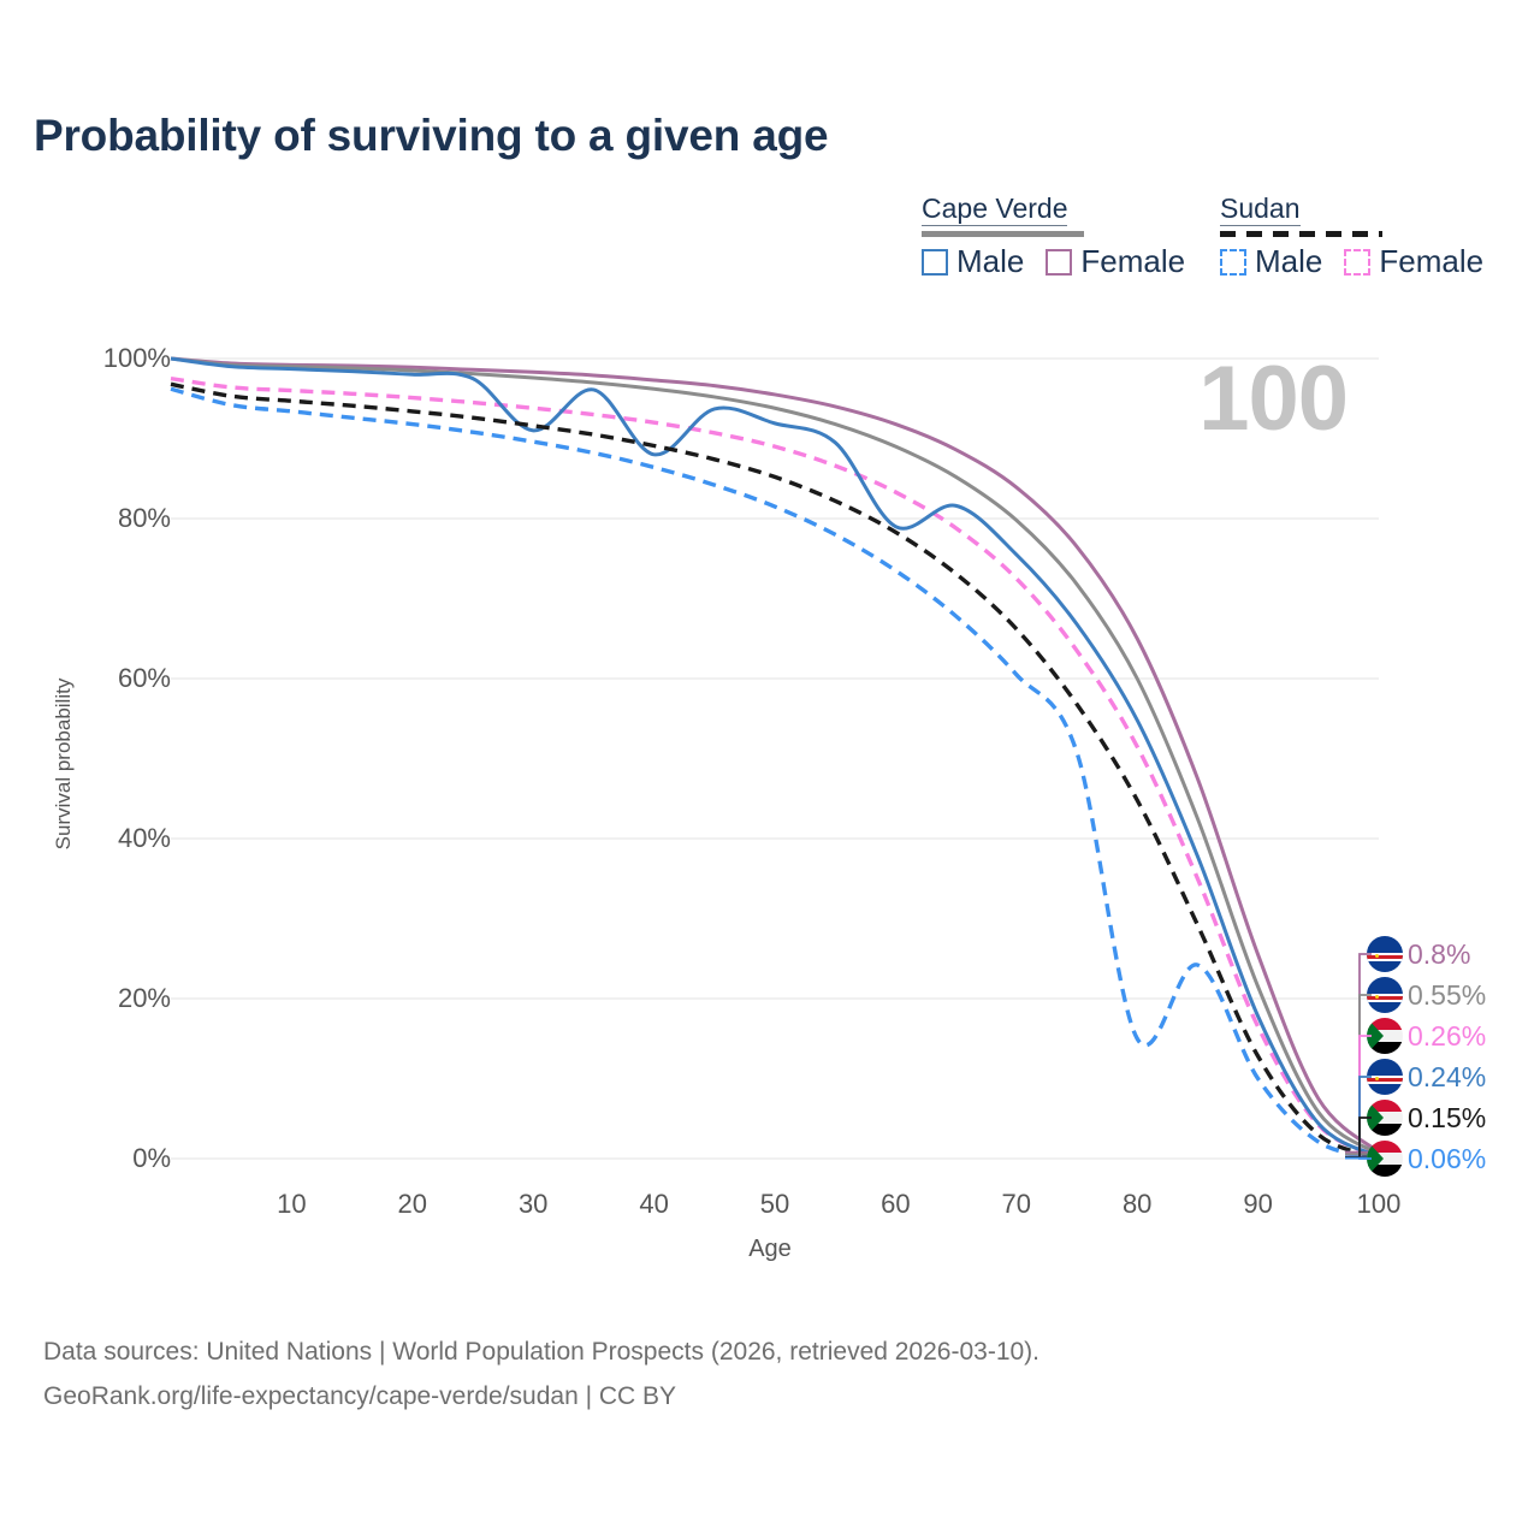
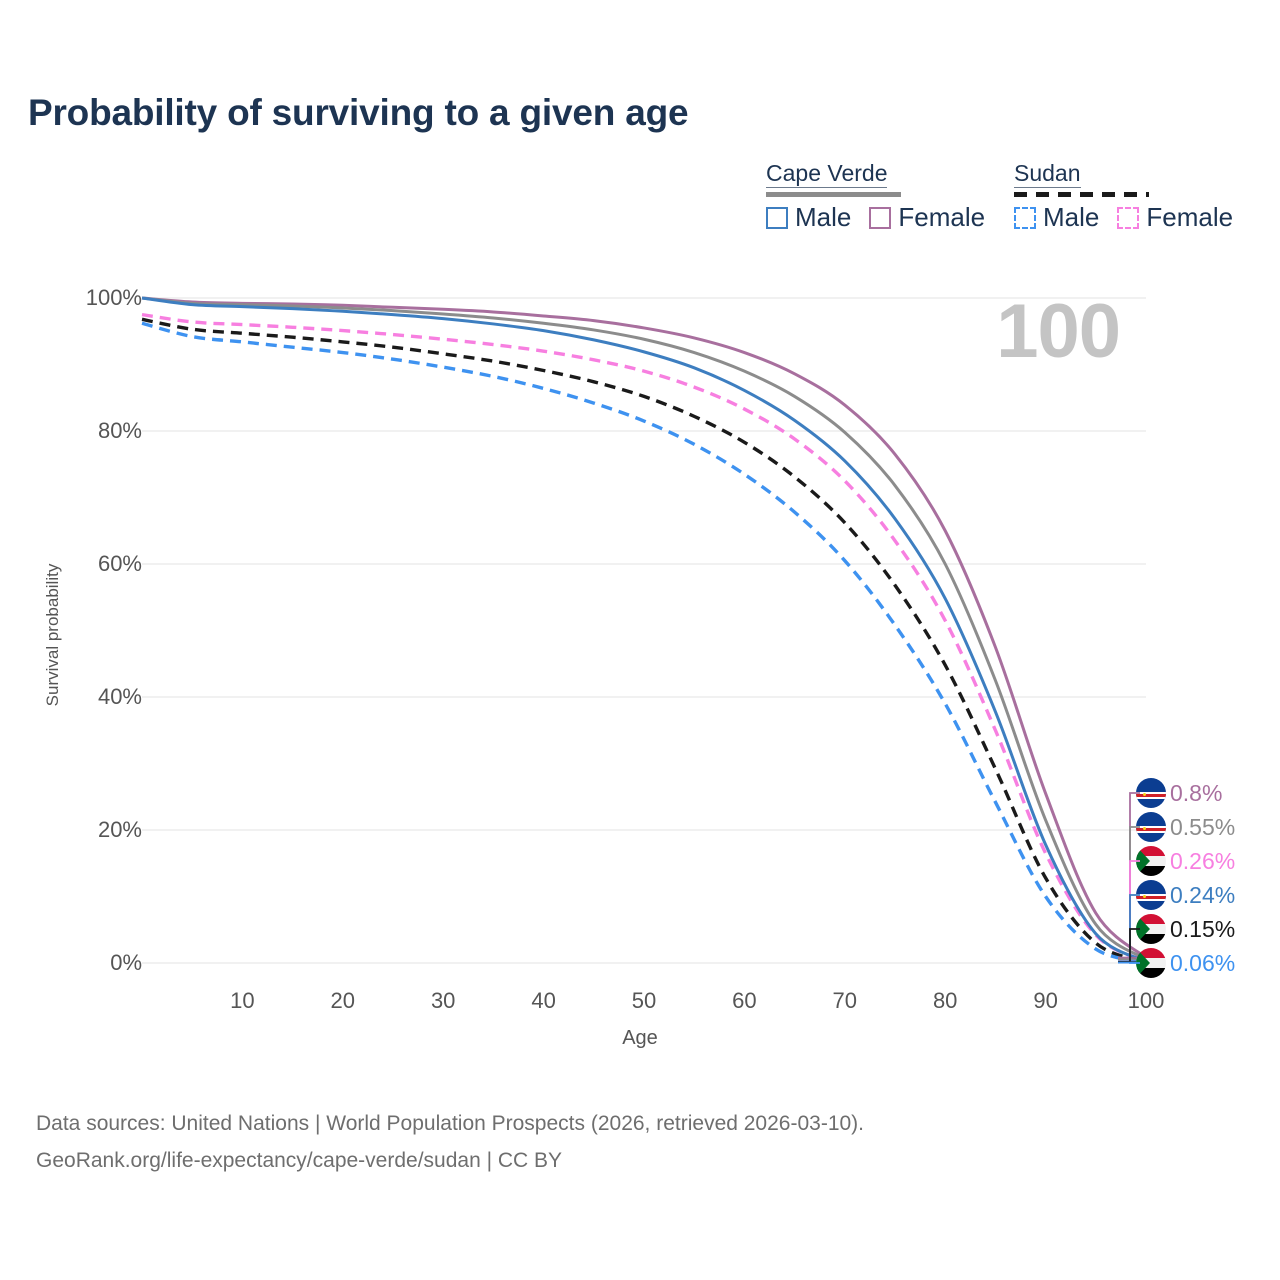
Cape Verde Male/30: 91% -> 97%
Cape Verde Male/40: 88% -> 95%
Cape Verde Male/60: 79% -> 86%
Sudan Male/80: 15% -> 39%
